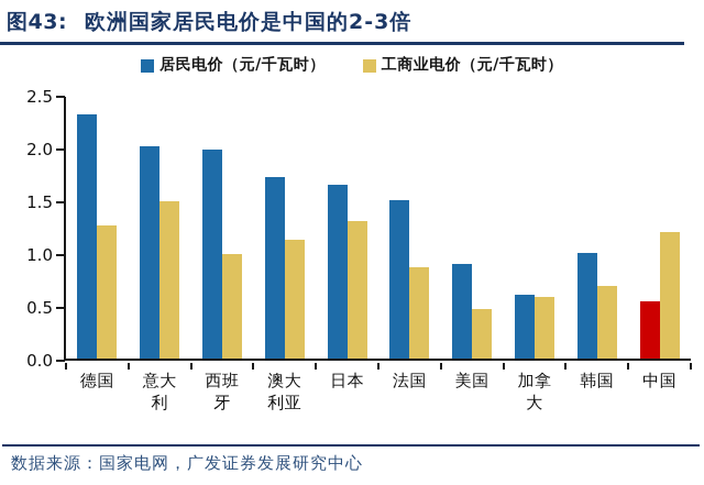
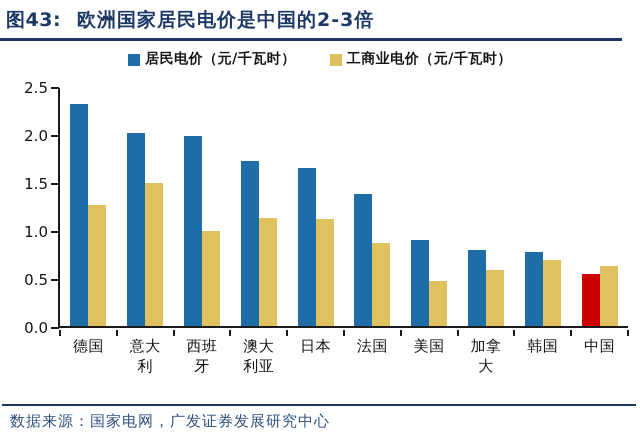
工商业电价（元/千瓦时）/日本: 1.3 -> 1.1
居民电价（元/千瓦时）/法国: 1.5 -> 1.4
居民电价（元/千瓦时）/加拿大: 0.6 -> 0.8
居民电价（元/千瓦时）/韩国: 1.0 -> 0.8
工商业电价（元/千瓦时）/中国: 1.2 -> 0.6
